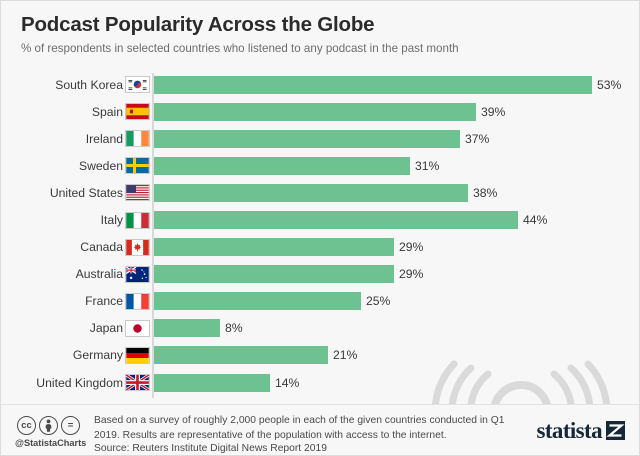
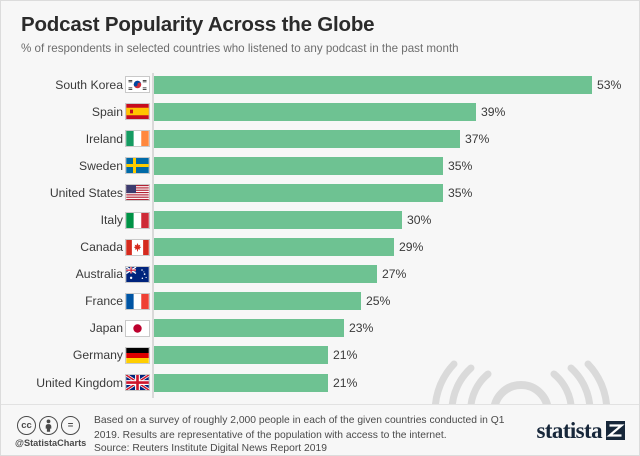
Sweden: 31% -> 35%
United States: 38% -> 35%
Italy: 44% -> 30%
Australia: 29% -> 27%
Japan: 8% -> 23%
United Kingdom: 14% -> 21%
